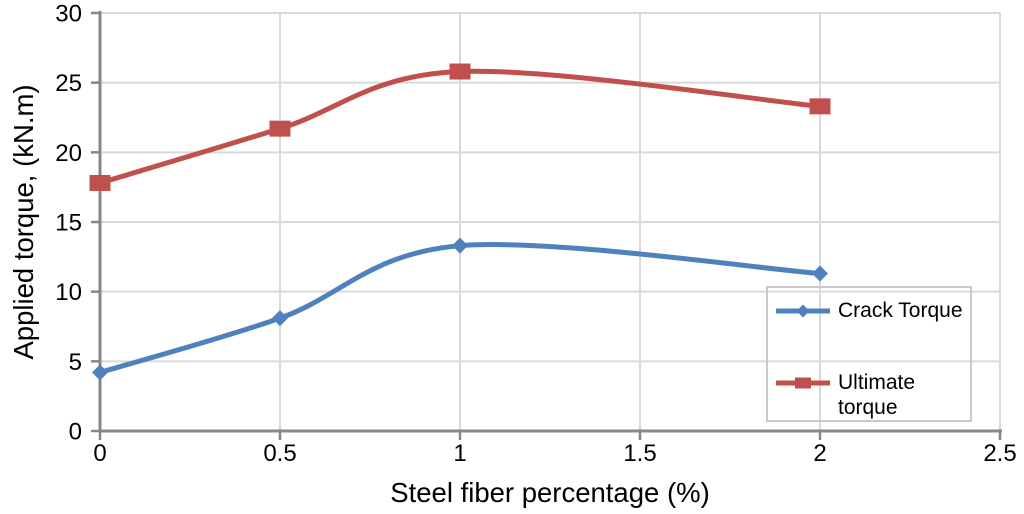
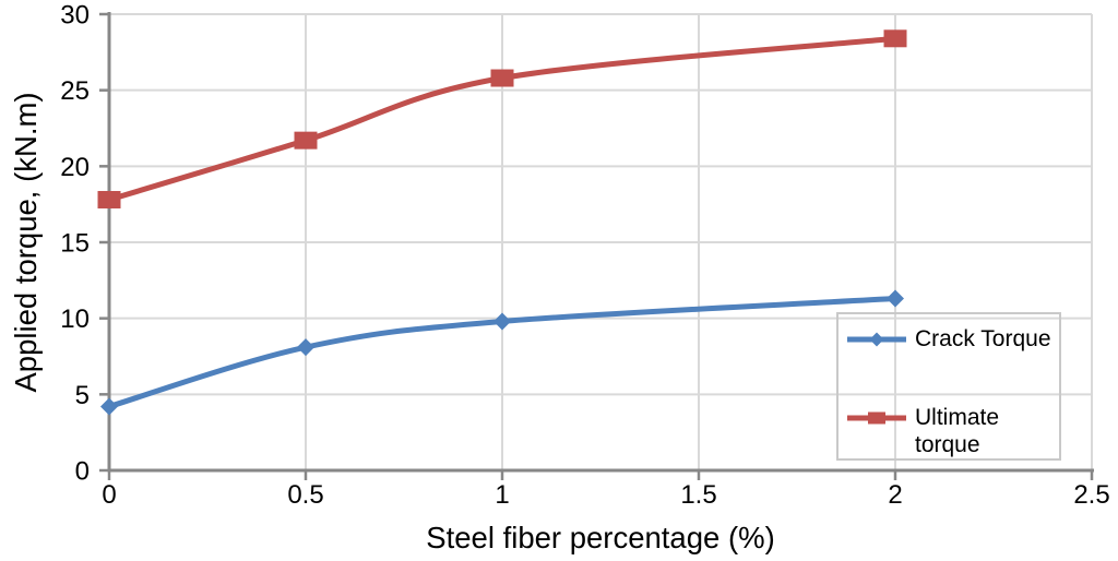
Crack Torque/1: 13.3 -> 9.8
Ultimate torque/2: 23.3 -> 28.4
